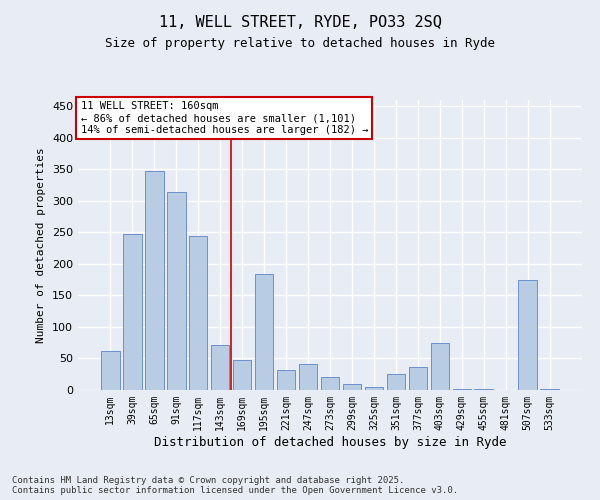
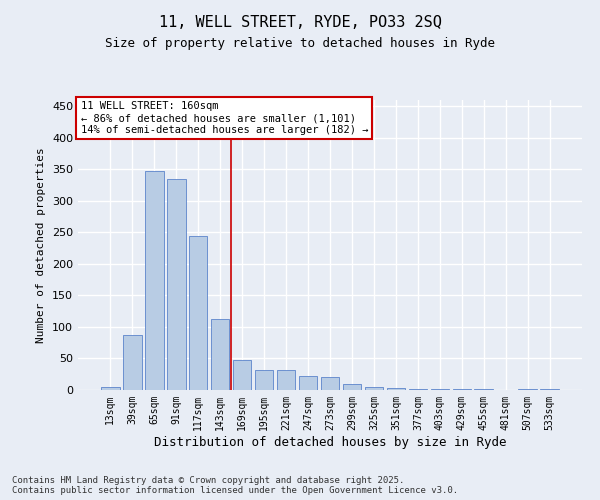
13sqm: 62 -> 5
39sqm: 248 -> 87
91sqm: 314 -> 335
143sqm: 72 -> 112
195sqm: 184 -> 32
247sqm: 42 -> 22
351sqm: 26 -> 3
377sqm: 36 -> 2
403sqm: 74 -> 2
507sqm: 174 -> 1
